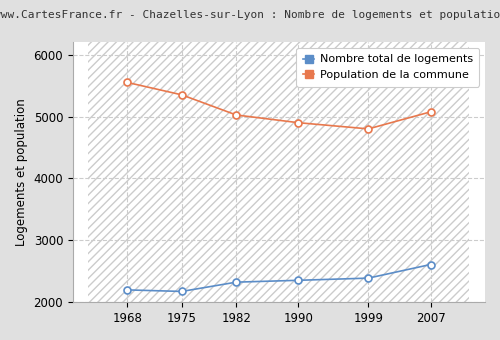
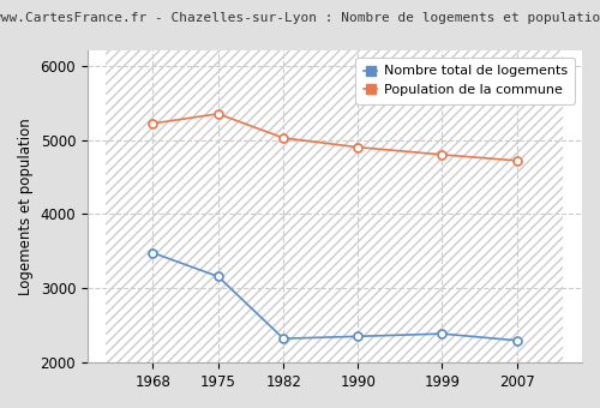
Nombre total de logements/1968: 2200 -> 3480
Population de la commune/1968: 5550 -> 5220
Nombre total de logements/1975: 2180 -> 3160
Nombre total de logements/2007: 2610 -> 2300
Population de la commune/2007: 5080 -> 4720
